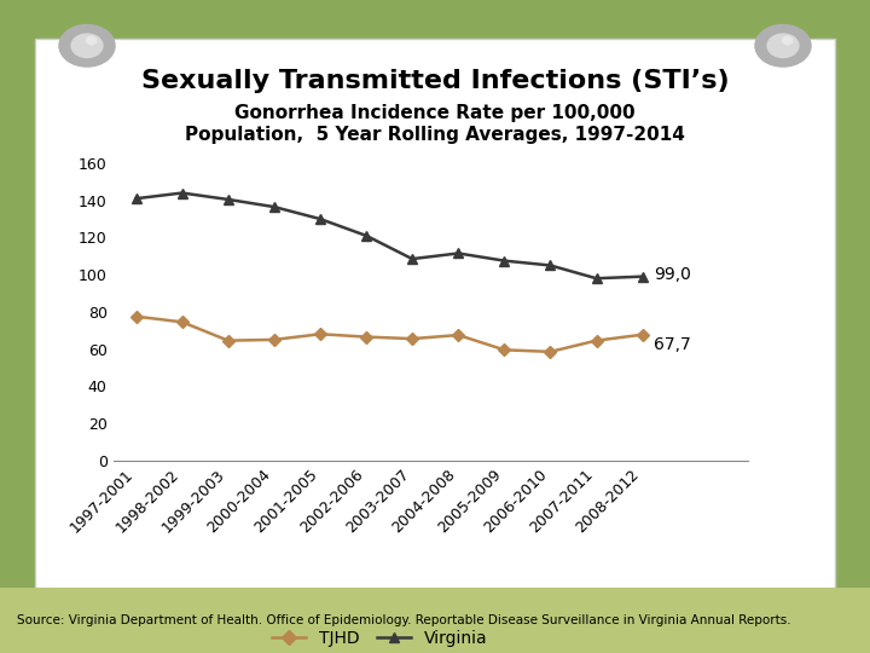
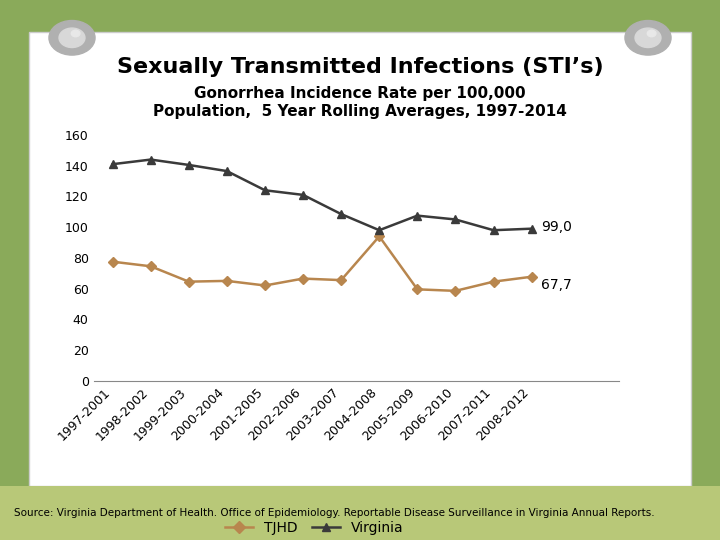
TJHD/2001-2005: 68 -> 62
Virginia/2001-2005: 130 -> 124
TJHD/2004-2008: 68 -> 94
Virginia/2004-2008: 112 -> 98
